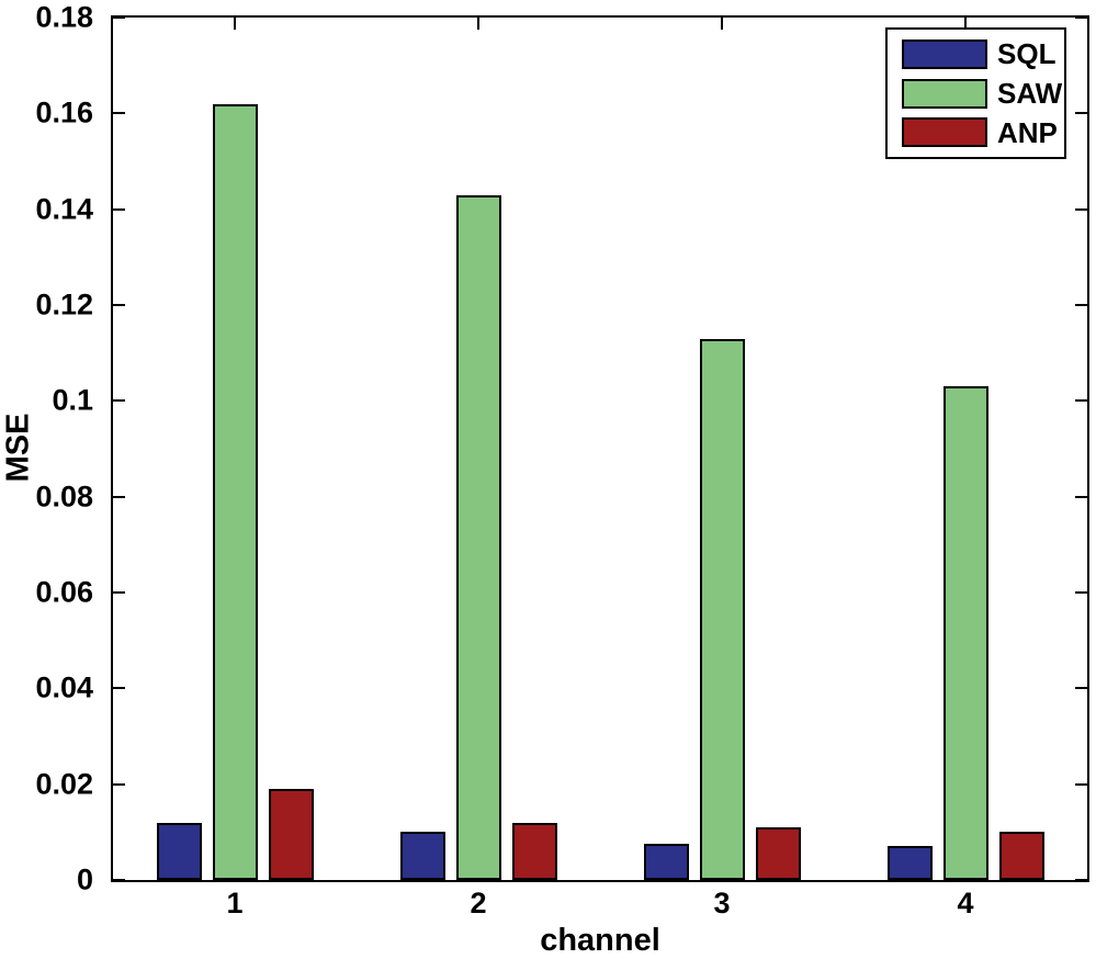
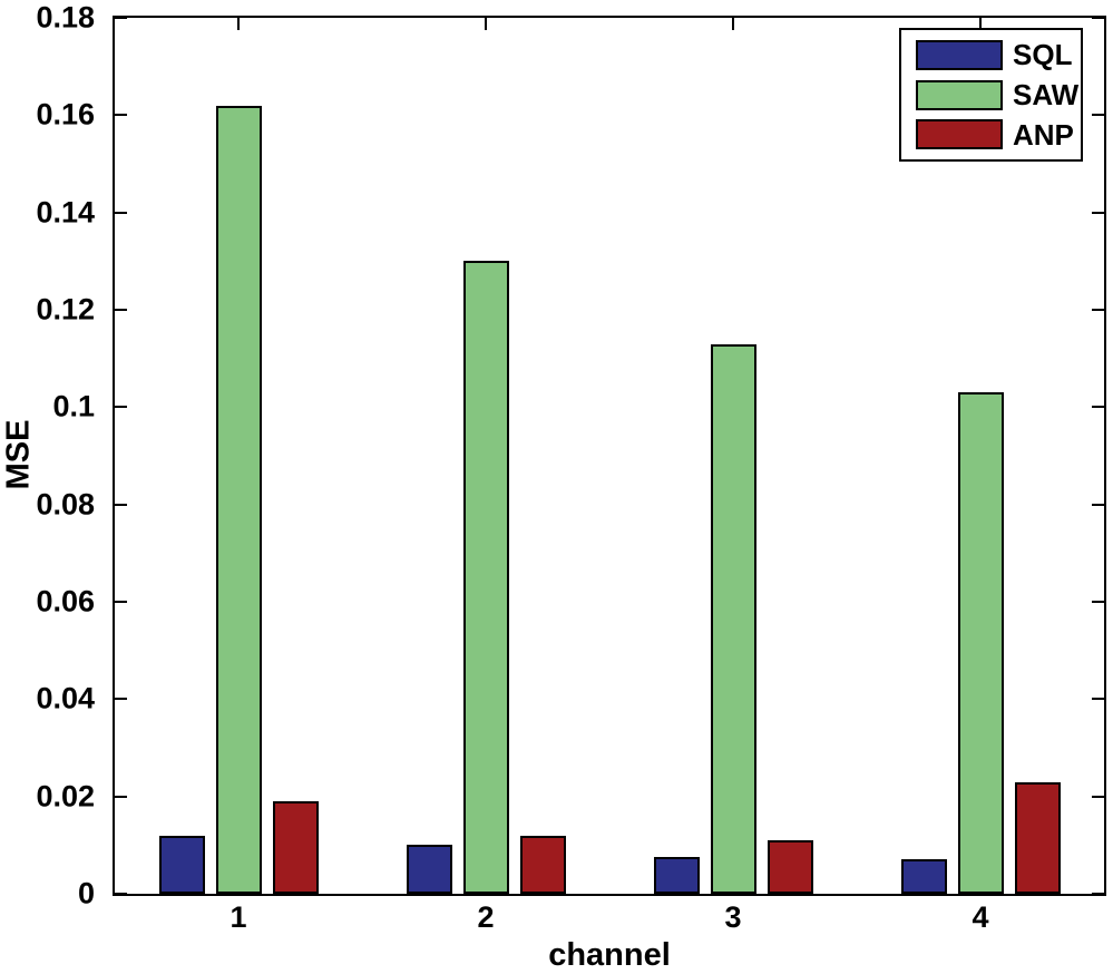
SAW/2: 0.143 -> 0.130
ANP/4: 0.010 -> 0.023
